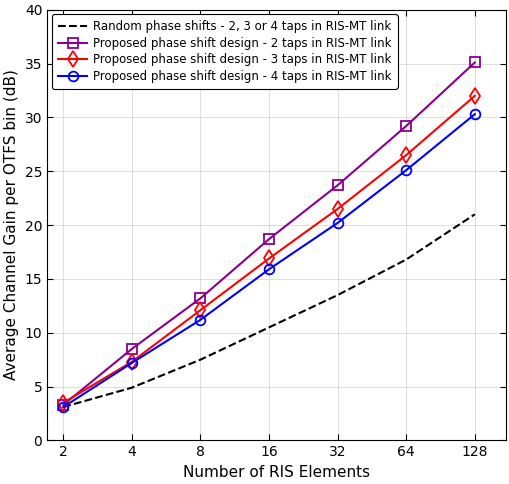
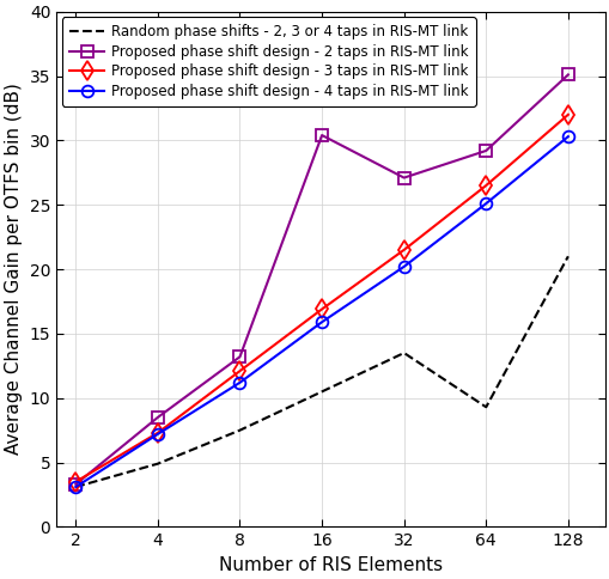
Proposed phase shift design - 2 taps in RIS-MT link/16: 18.7 -> 30.4
Proposed phase shift design - 2 taps in RIS-MT link/32: 23.7 -> 27.1
Random phase shifts - 2, 3 or 4 taps in RIS-MT link/64: 16.8 -> 9.3
